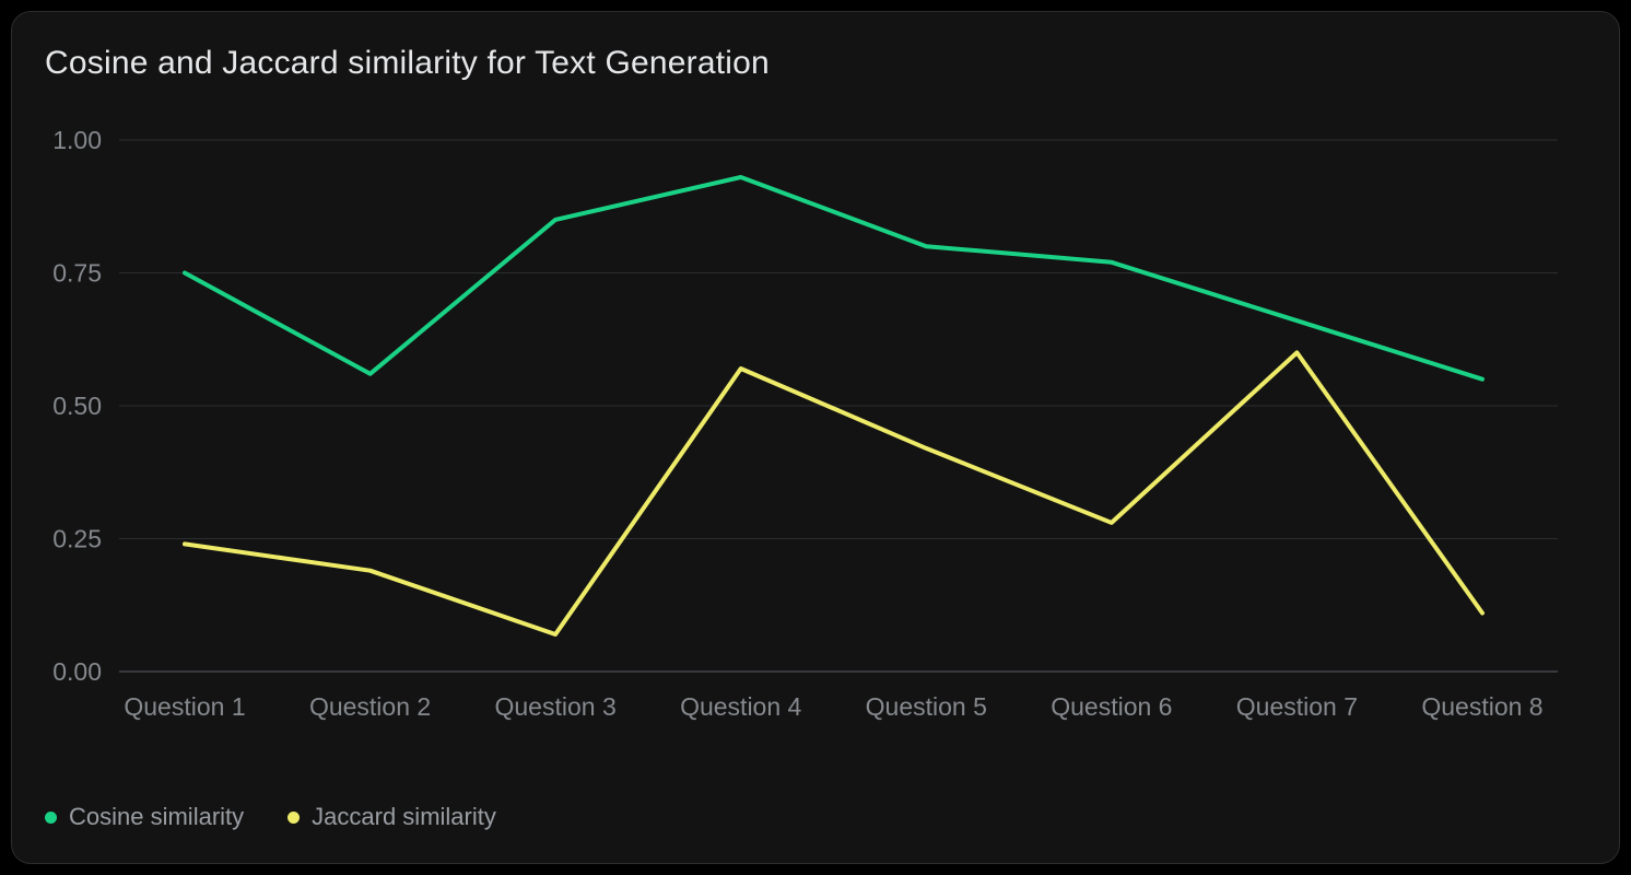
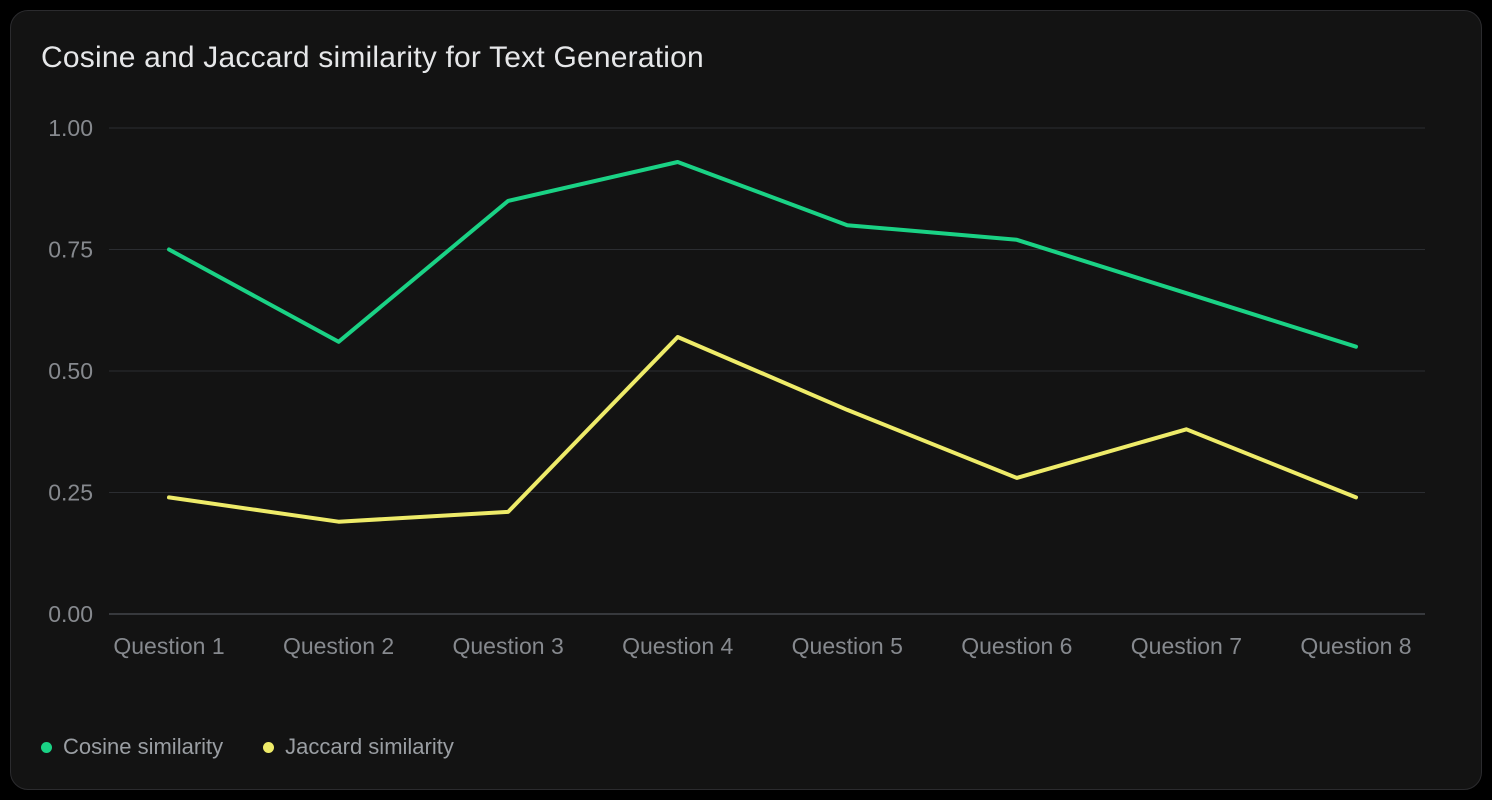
Jaccard similarity/Question 3: 0.07 -> 0.21
Jaccard similarity/Question 7: 0.60 -> 0.38
Jaccard similarity/Question 8: 0.11 -> 0.24
